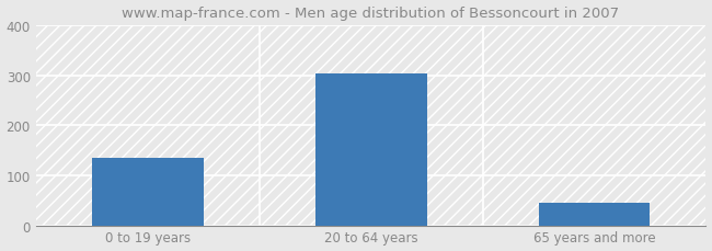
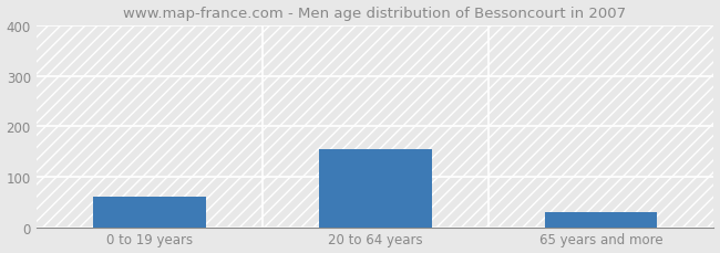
0 to 19 years: 135 -> 60
20 to 64 years: 304 -> 155
65 years and more: 46 -> 30
